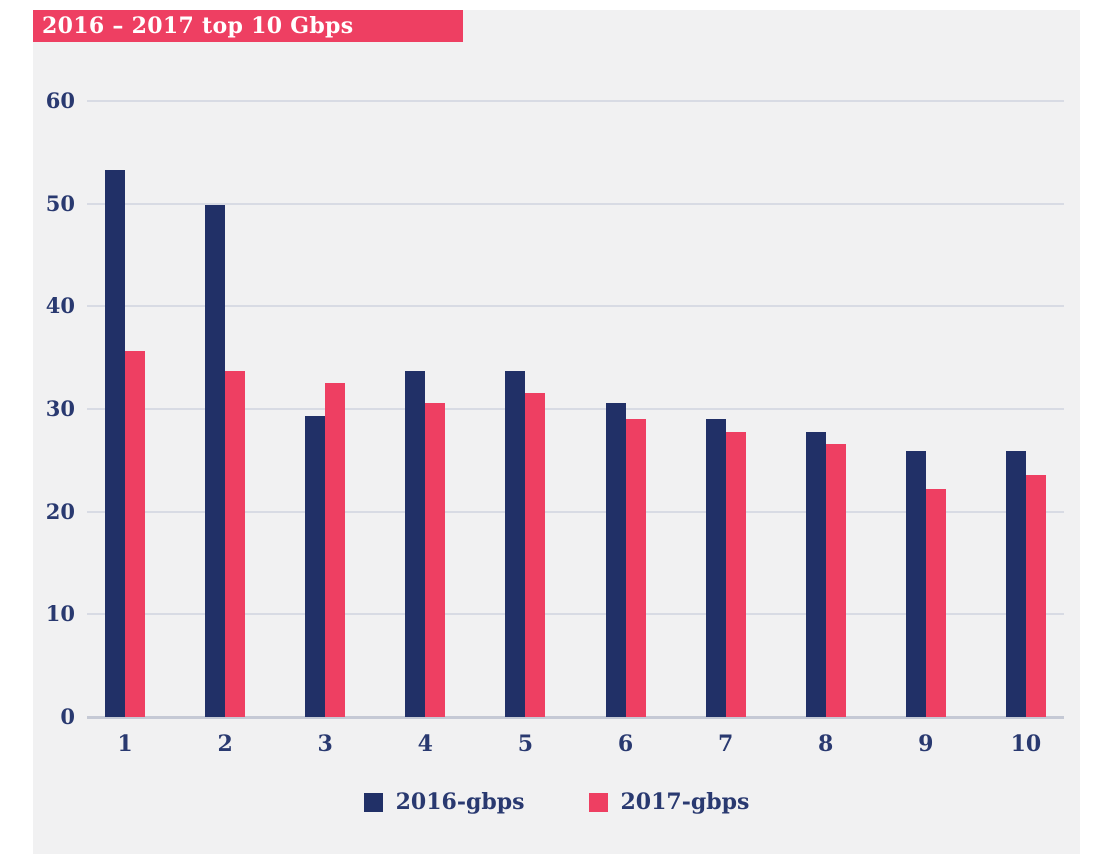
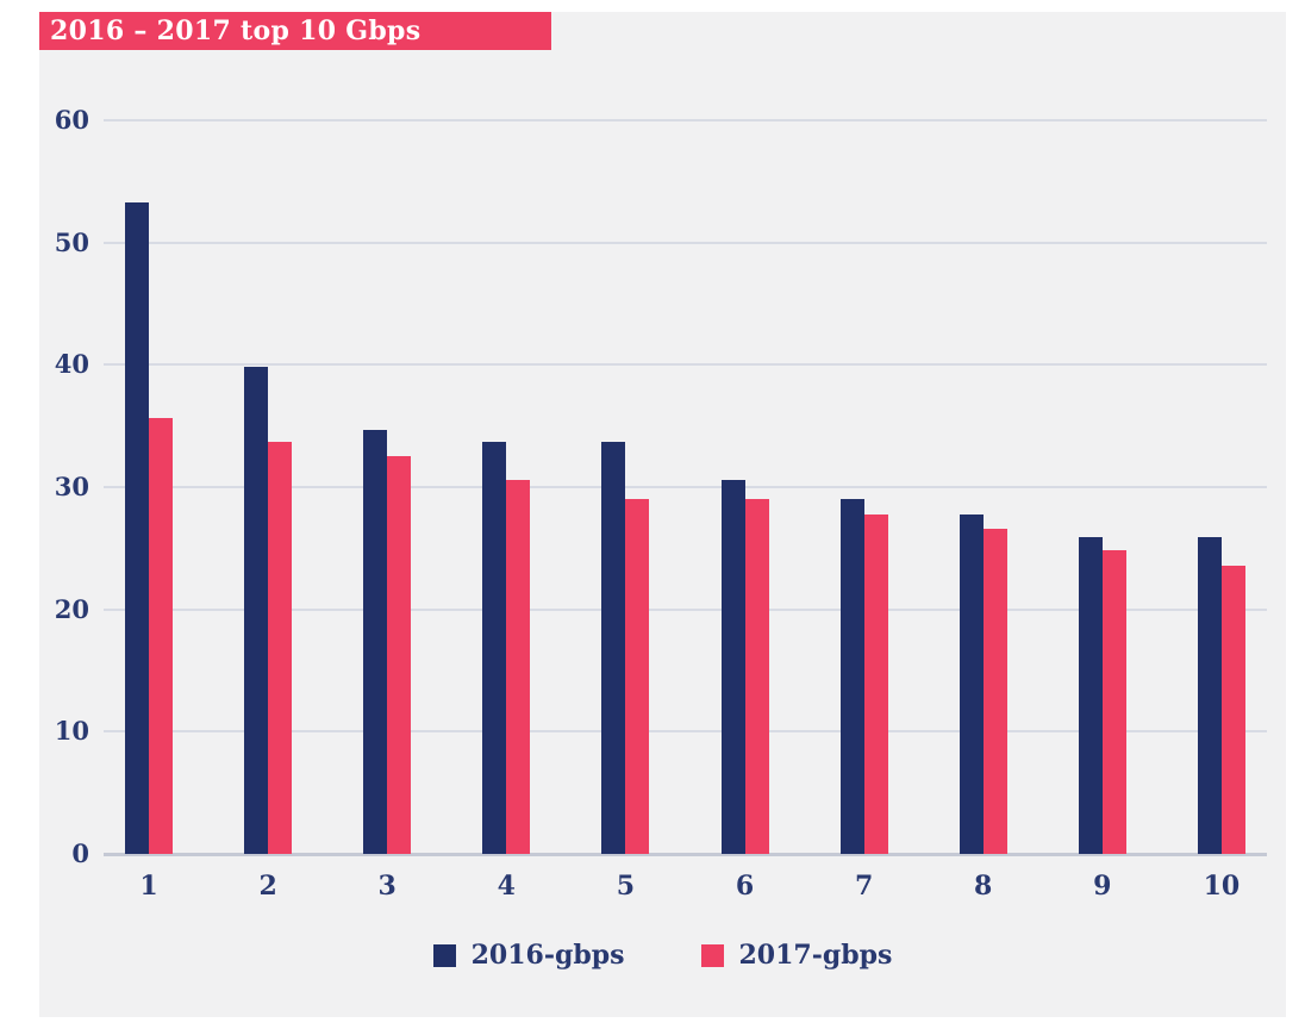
2016-gbps/2: 49.9 -> 39.8
2016-gbps/3: 29.3 -> 34.7
2017-gbps/5: 31.6 -> 29.0
2017-gbps/9: 22.2 -> 24.8
